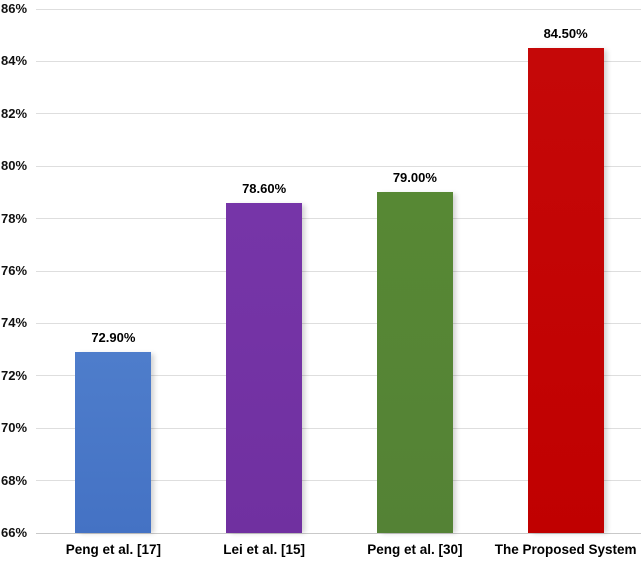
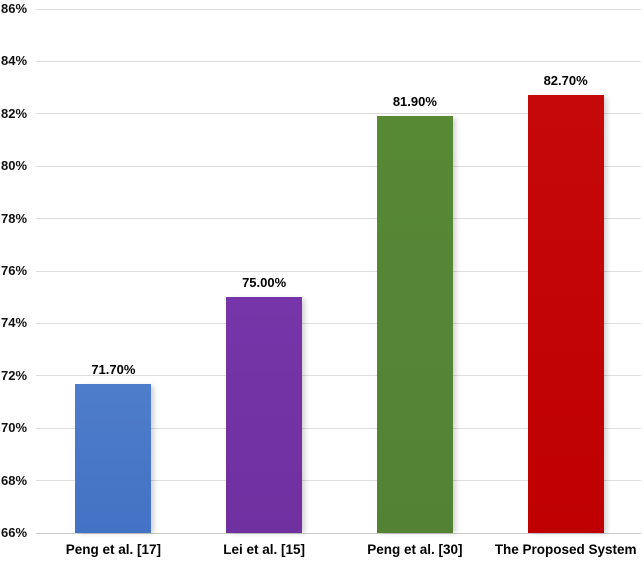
Peng et al. [17]: 72.90% -> 71.70%
Lei et al. [15]: 78.60% -> 75.00%
Peng et al. [30]: 79.00% -> 81.90%
The Proposed System: 84.50% -> 82.70%
